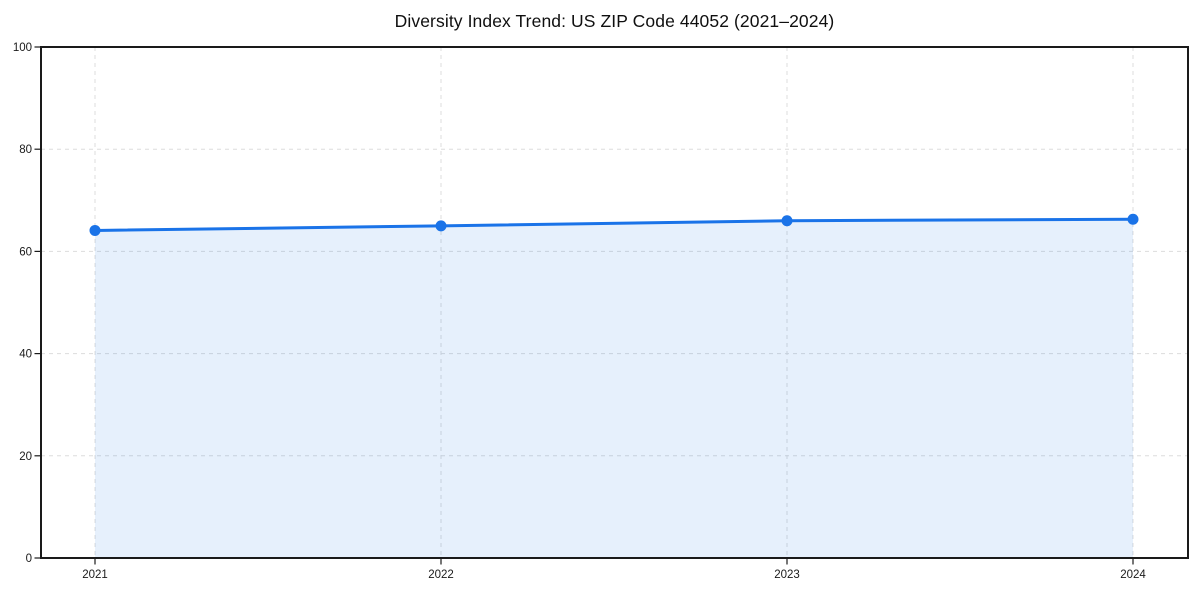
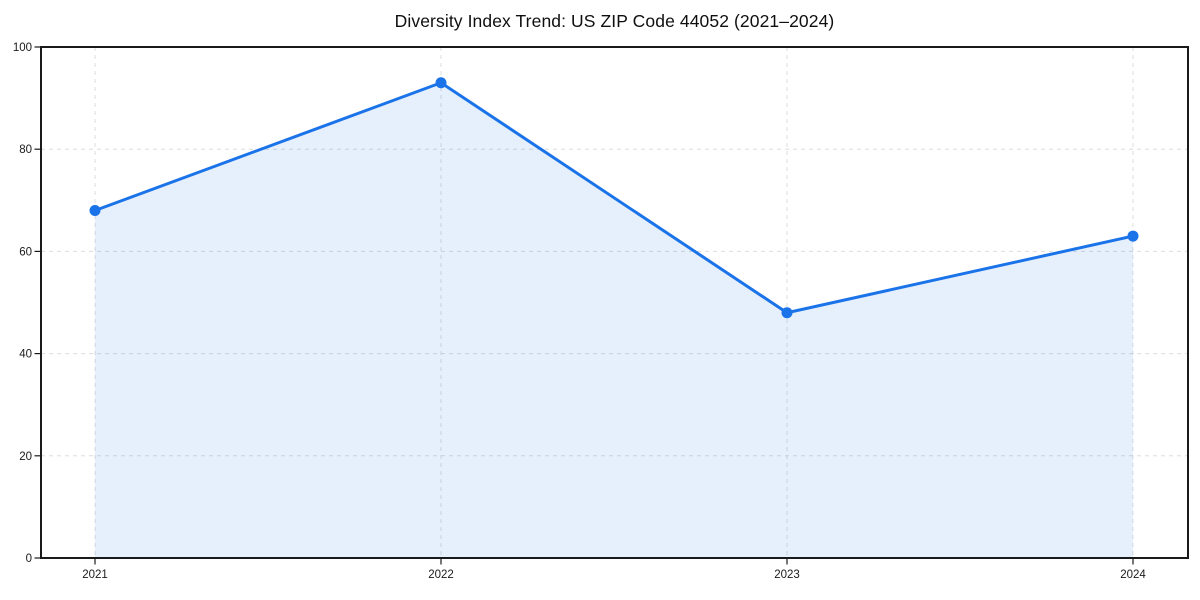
2021: 64 -> 68
2022: 65 -> 93
2023: 66 -> 48
2024: 66 -> 63
